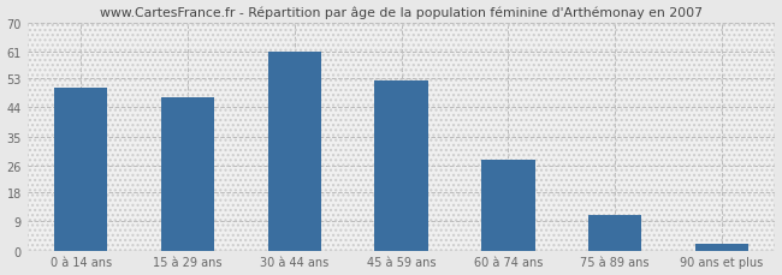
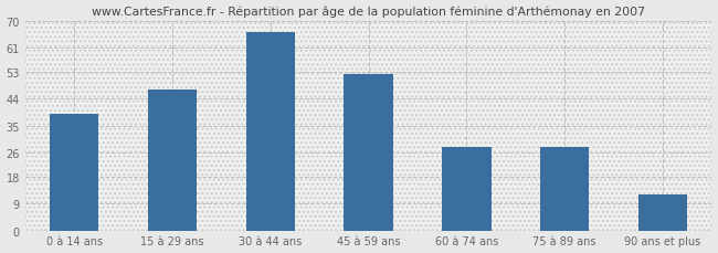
0 à 14 ans: 50 -> 39
30 à 44 ans: 61 -> 66
75 à 89 ans: 11 -> 28
90 ans et plus: 2 -> 12
